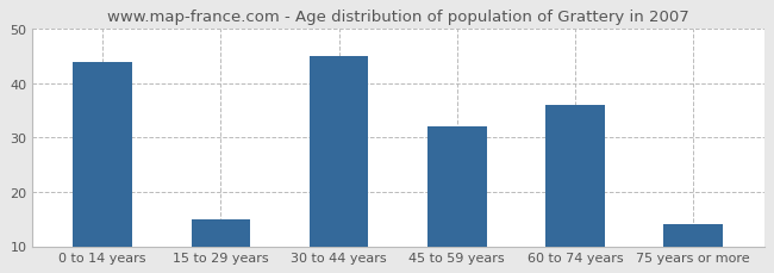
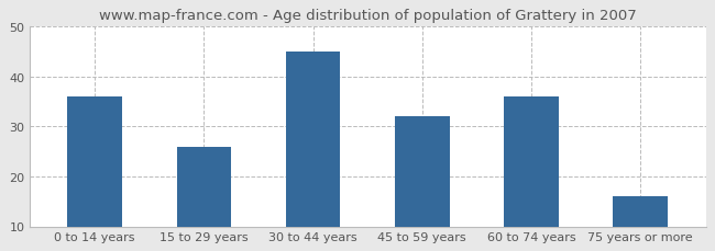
0 to 14 years: 44 -> 36
15 to 29 years: 15 -> 26
75 years or more: 14 -> 16
